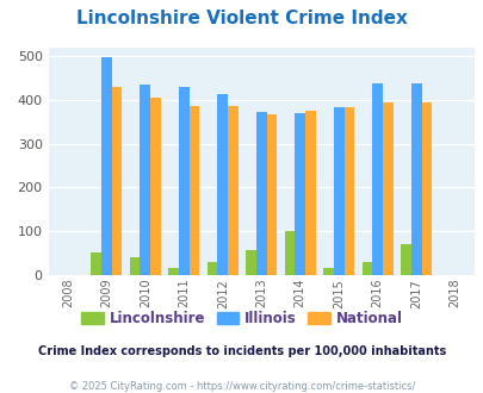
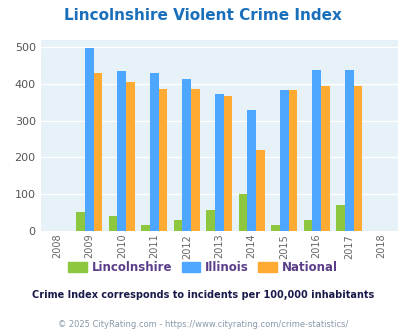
Illinois/2014: 370 -> 330
National/2014: 376 -> 220
